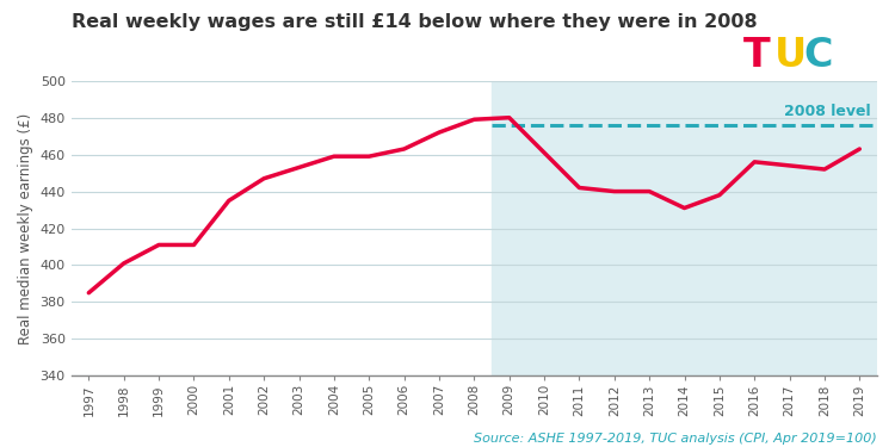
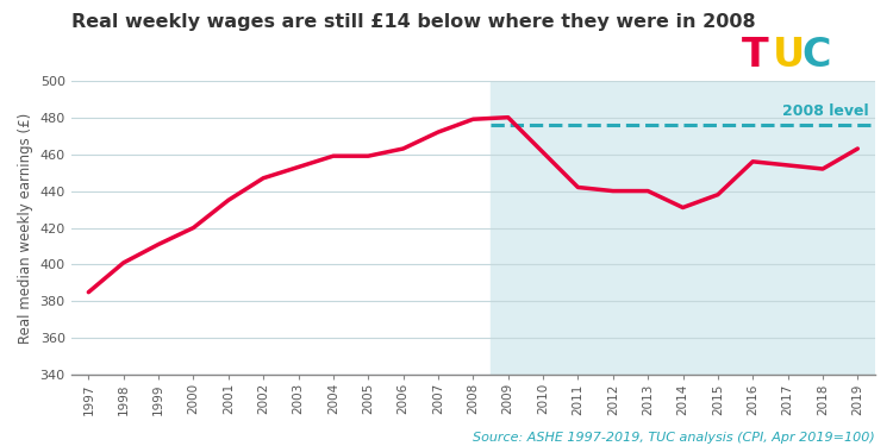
2000: 411 -> 420
